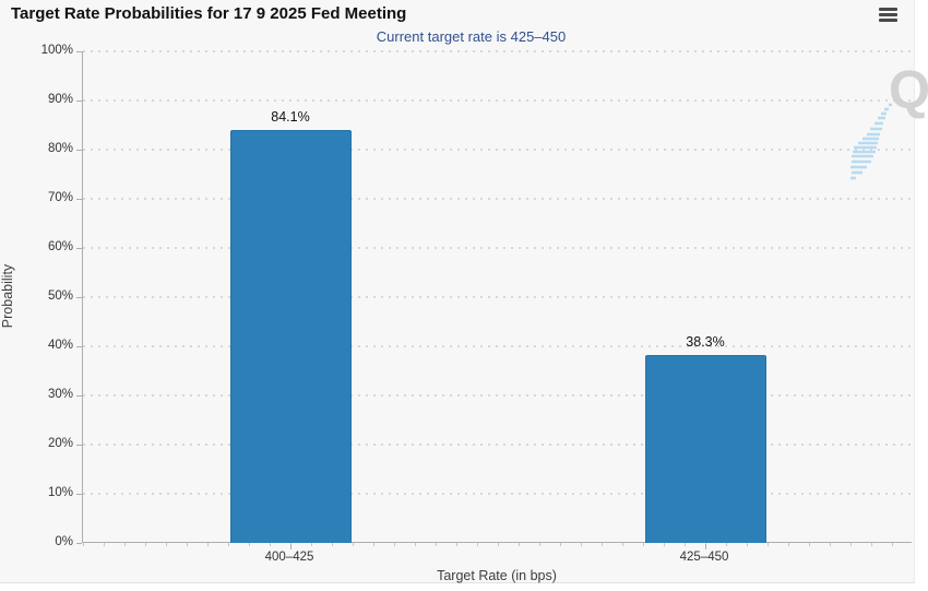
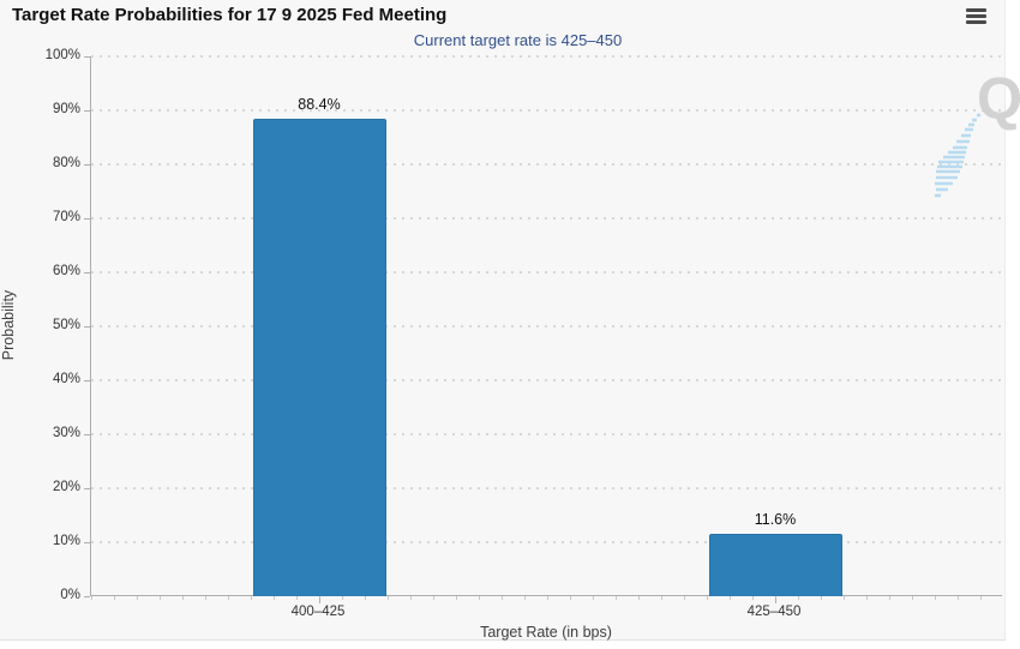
400–425: 84.1% -> 88.4%
425–450: 38.3% -> 11.6%
